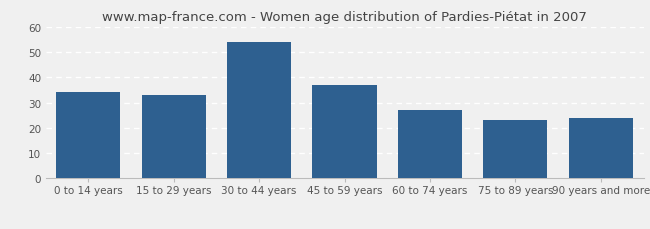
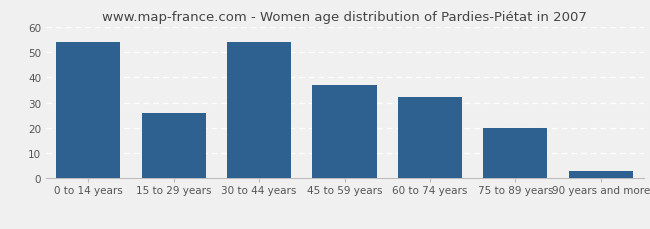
0 to 14 years: 34 -> 54
15 to 29 years: 33 -> 26
60 to 74 years: 27 -> 32
75 to 89 years: 23 -> 20
90 years and more: 24 -> 3
